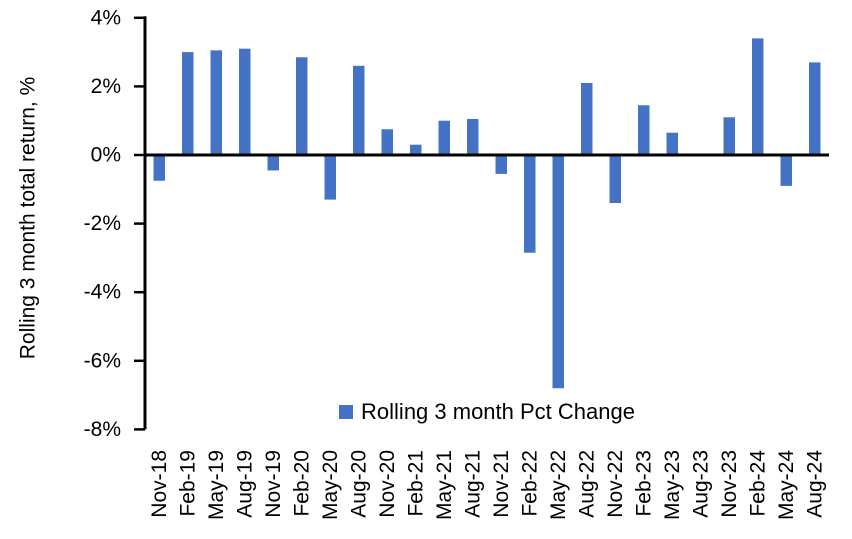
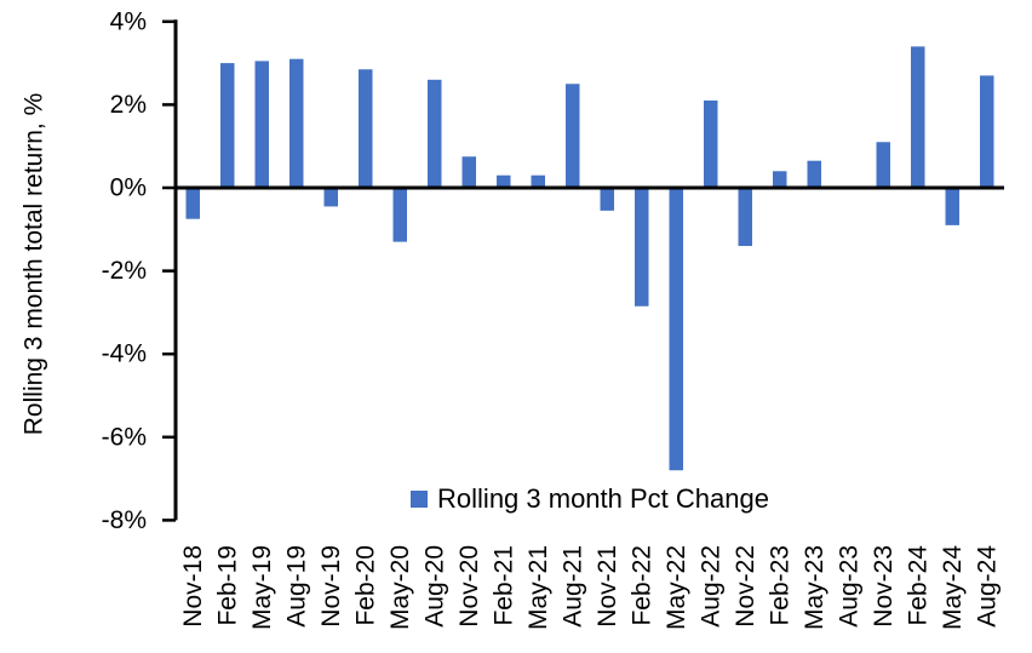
May-21: 1.0% -> 0.3%
Aug-21: 1.1% -> 2.5%
Feb-23: 1.4% -> 0.4%
